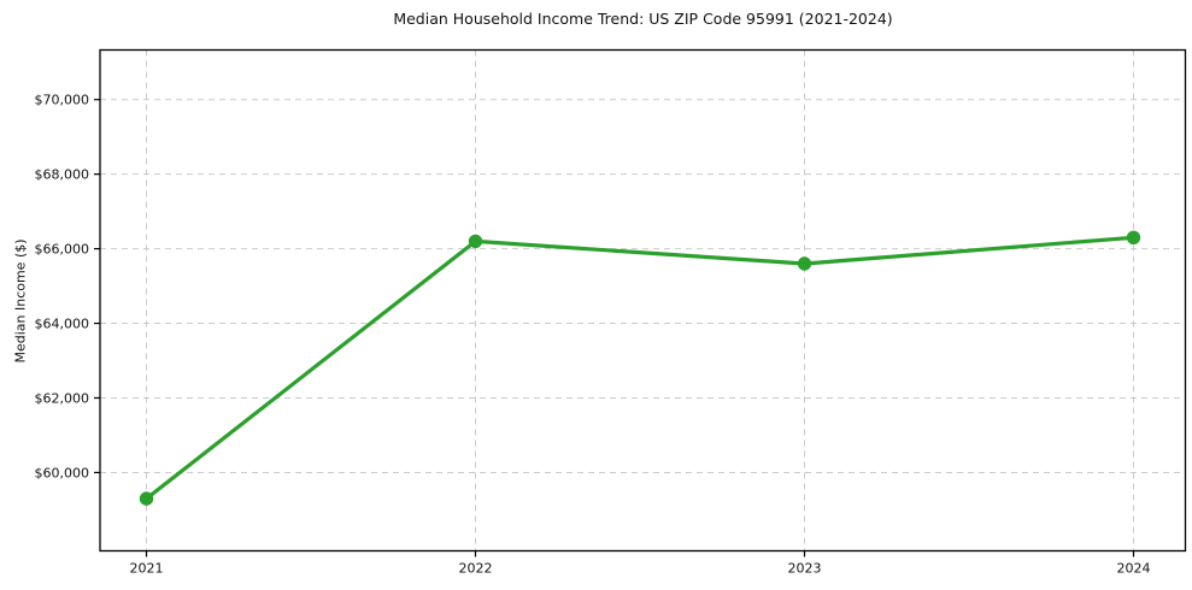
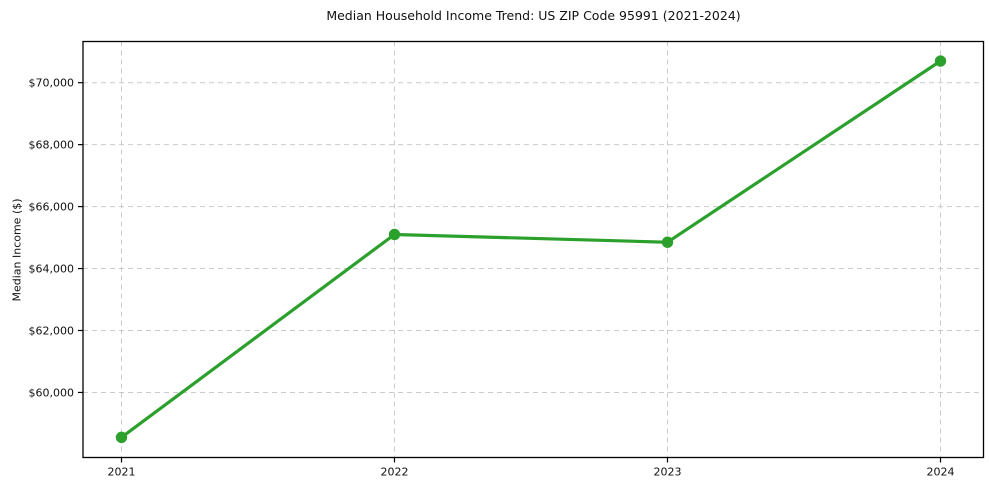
2021: $59300 -> $58600
2022: $66200 -> $65100
2023: $65600 -> $64800
2024: $66300 -> $70700
